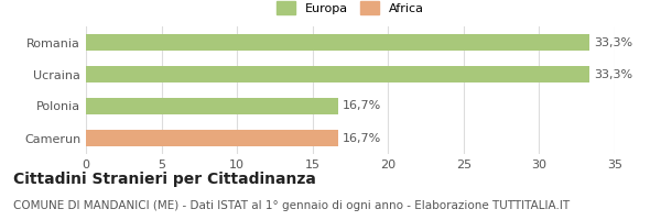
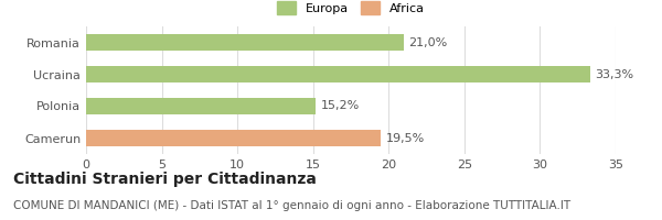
Romania: 33,3% -> 21,0%
Polonia: 16,7% -> 15,2%
Camerun: 16,7% -> 19,5%
